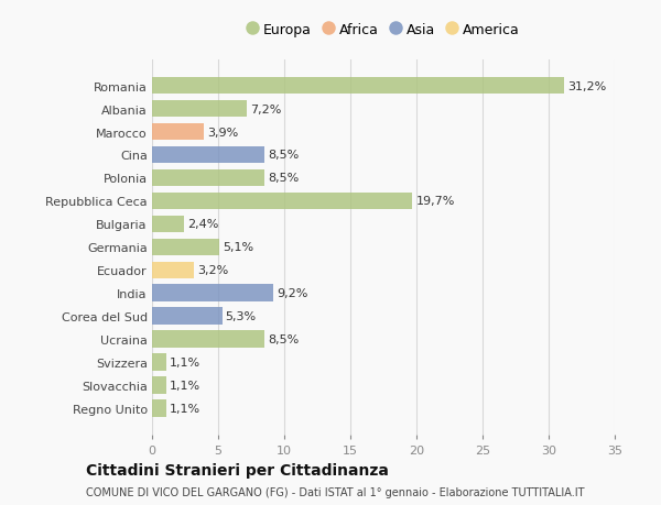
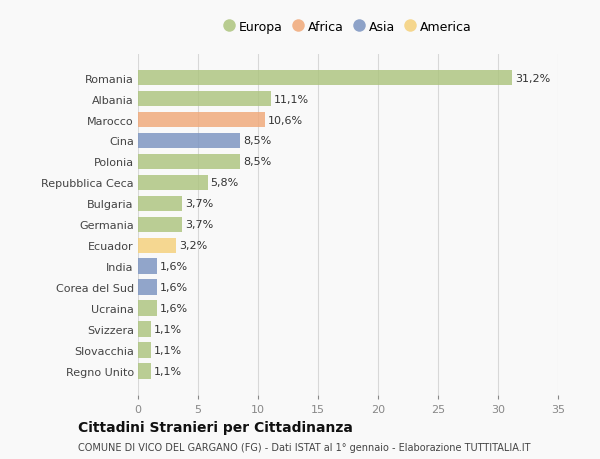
Albania: 7,2% -> 11,1%
Marocco: 3,9% -> 10,6%
Repubblica Ceca: 19,7% -> 5,8%
Bulgaria: 2,4% -> 3,7%
Germania: 5,1% -> 3,7%
India: 9,2% -> 1,6%
Corea del Sud: 5,3% -> 1,6%
Ucraina: 8,5% -> 1,6%
